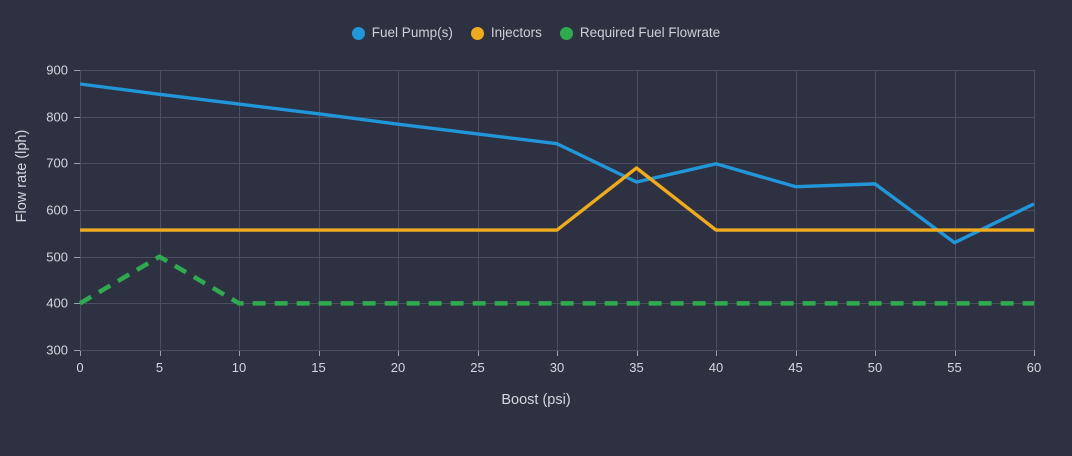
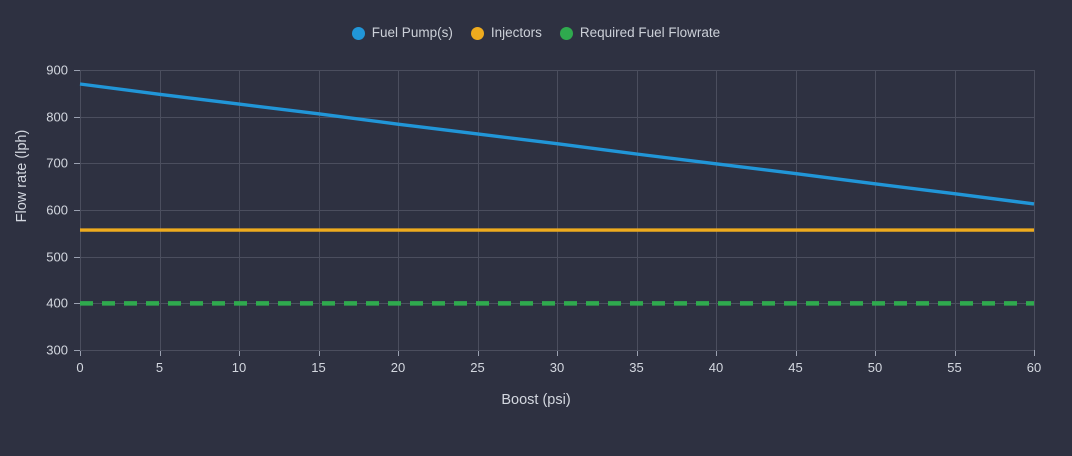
Required Fuel Flowrate/5: 500 -> 400
Fuel Pump(s)/35: 660 -> 720
Injectors/35: 690 -> 560
Fuel Pump(s)/45: 650 -> 680
Fuel Pump(s)/55: 530 -> 640
